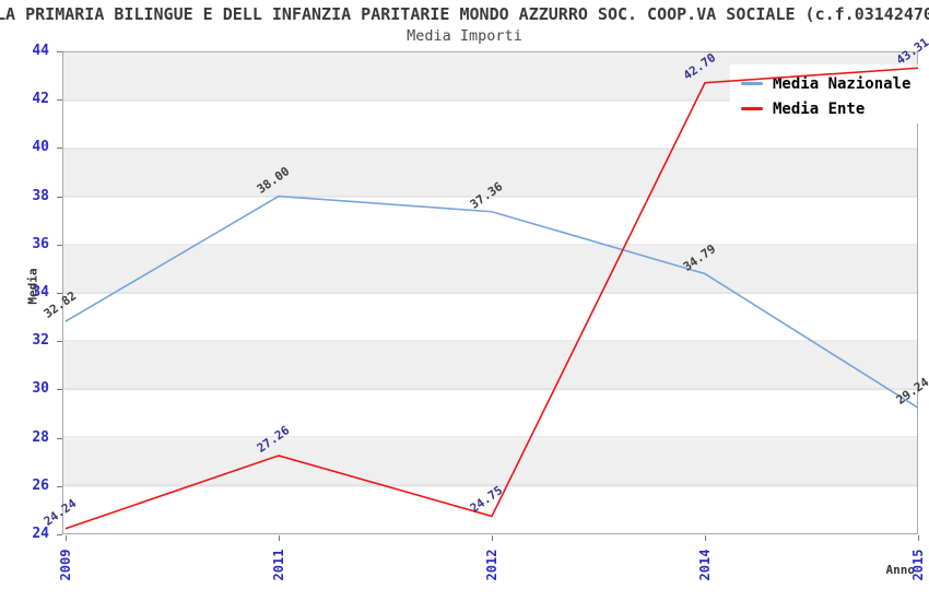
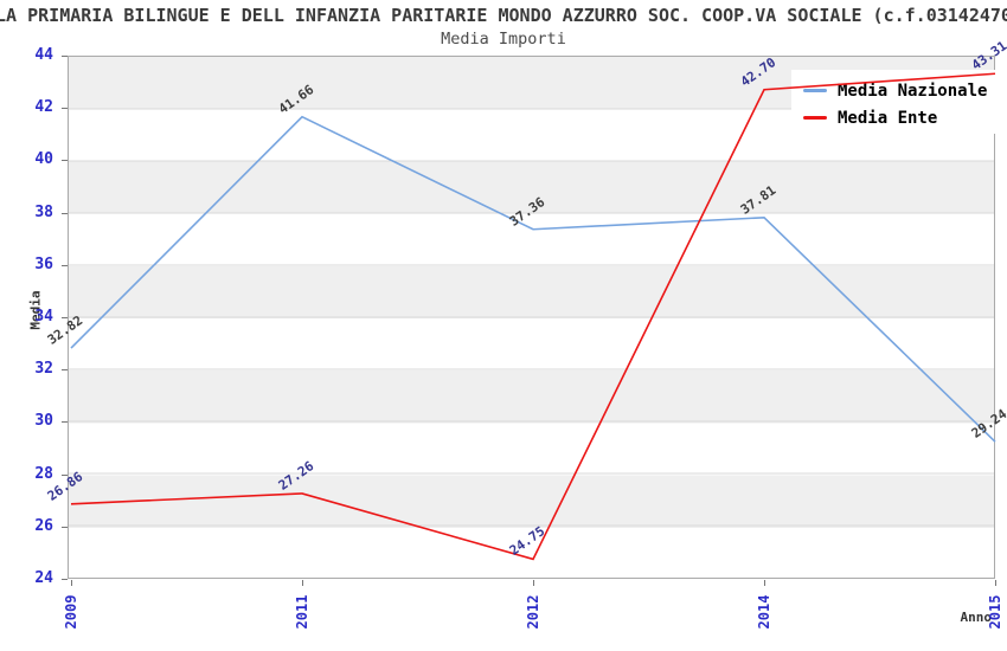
Media Ente/2009: 24.24 -> 26.86
Media Nazionale/2011: 38.00 -> 41.66
Media Nazionale/2014: 34.79 -> 37.81
